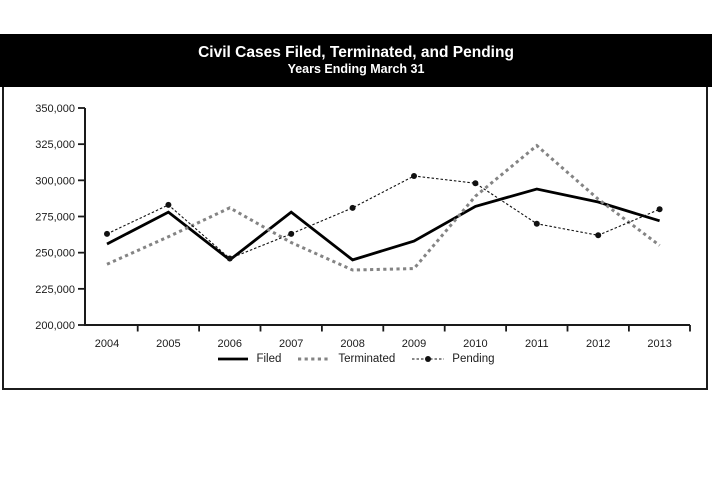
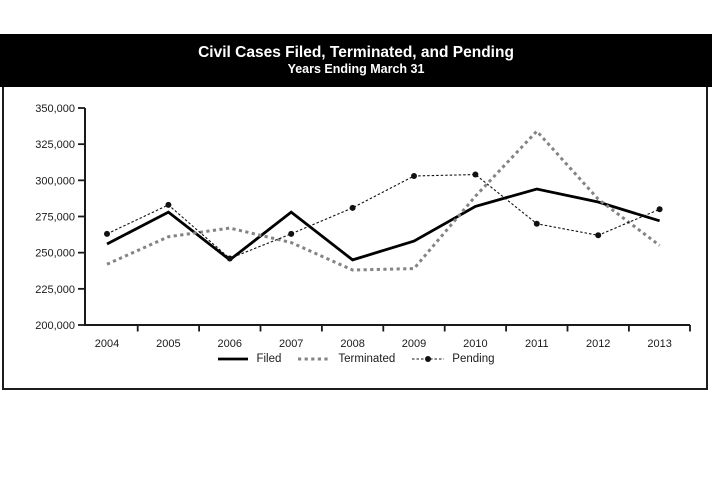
Terminated/2006: 281000 -> 267000
Pending/2010: 298000 -> 304000
Terminated/2011: 324000 -> 334000
